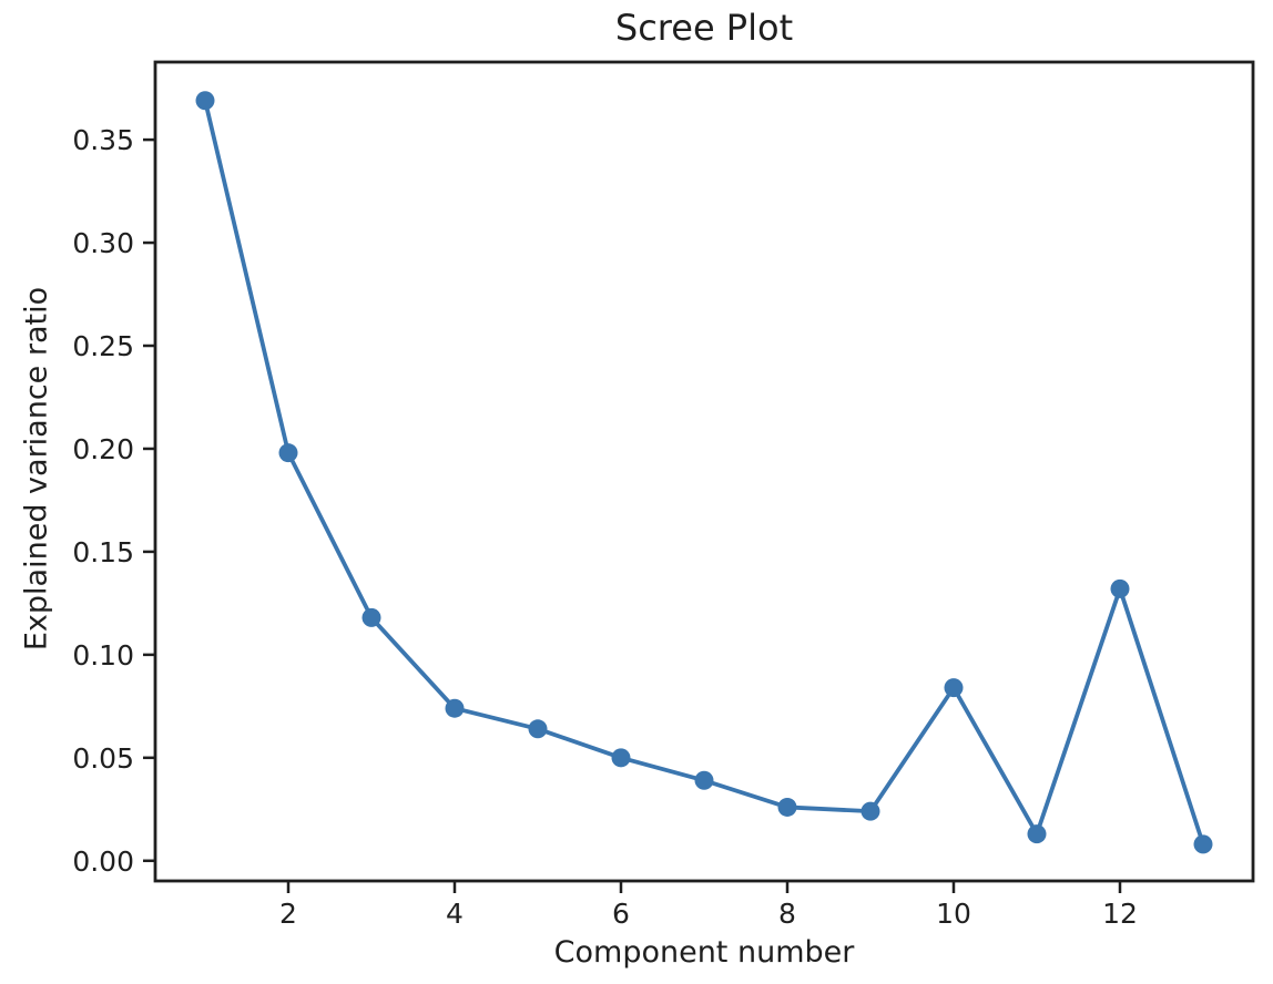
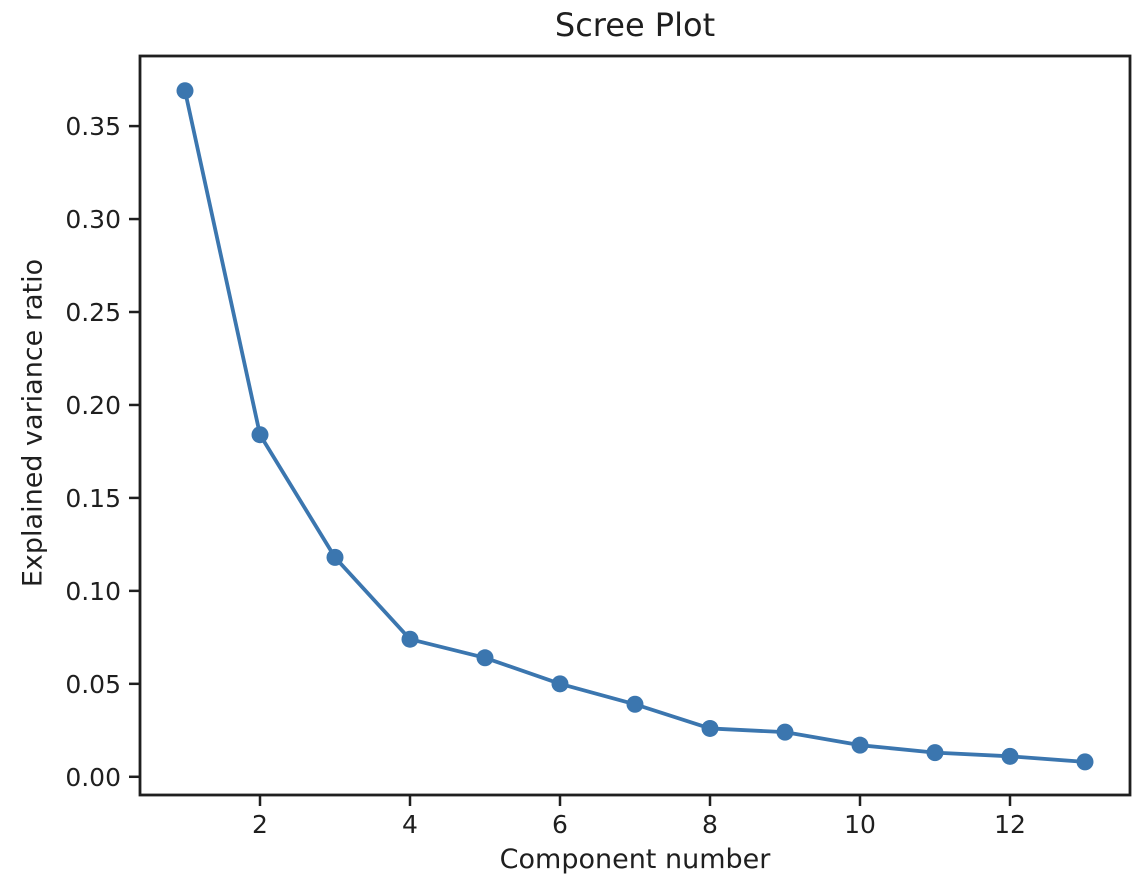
2: 0.198 -> 0.184
10: 0.084 -> 0.017
12: 0.132 -> 0.011
